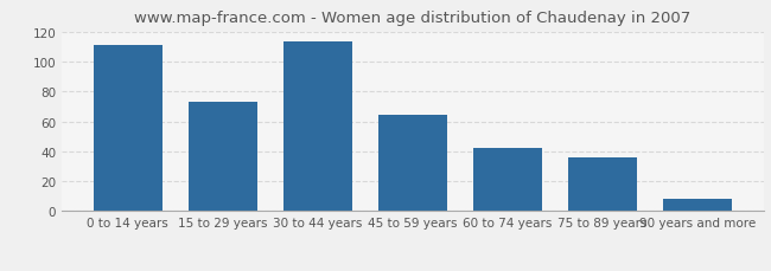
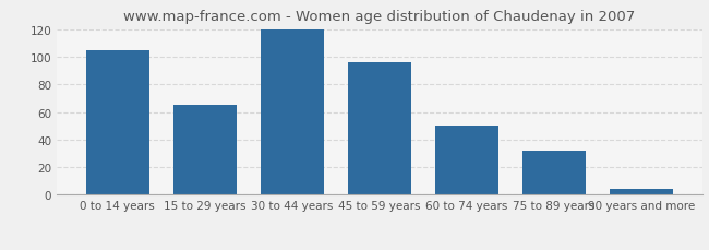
0 to 14 years: 111 -> 105
15 to 29 years: 73 -> 65
30 to 44 years: 113 -> 120
45 to 59 years: 64 -> 96
60 to 74 years: 42 -> 50
75 to 89 years: 36 -> 32
90 years and more: 8 -> 4
